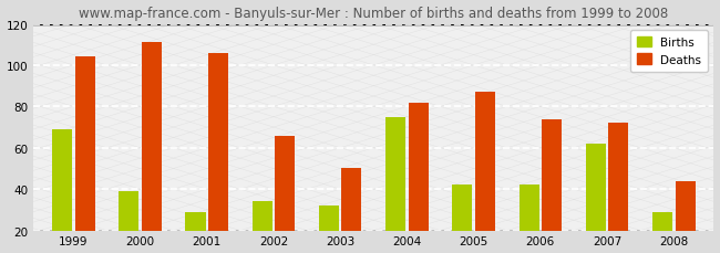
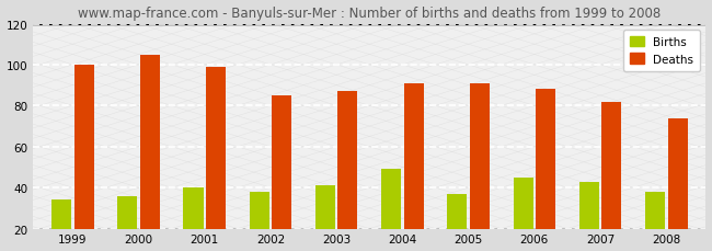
Births/1999: 69 -> 34
Deaths/1999: 104 -> 100
Births/2000: 39 -> 36
Deaths/2000: 111 -> 105
Births/2001: 29 -> 40
Deaths/2001: 106 -> 99
Births/2002: 34 -> 38
Deaths/2002: 66 -> 85
Births/2003: 32 -> 41
Deaths/2003: 50 -> 87
Births/2004: 75 -> 49
Deaths/2004: 82 -> 91
Births/2005: 42 -> 37
Deaths/2005: 87 -> 91
Births/2006: 42 -> 45
Deaths/2006: 74 -> 88
Births/2007: 62 -> 43
Deaths/2007: 72 -> 82
Births/2008: 29 -> 38
Deaths/2008: 44 -> 74
